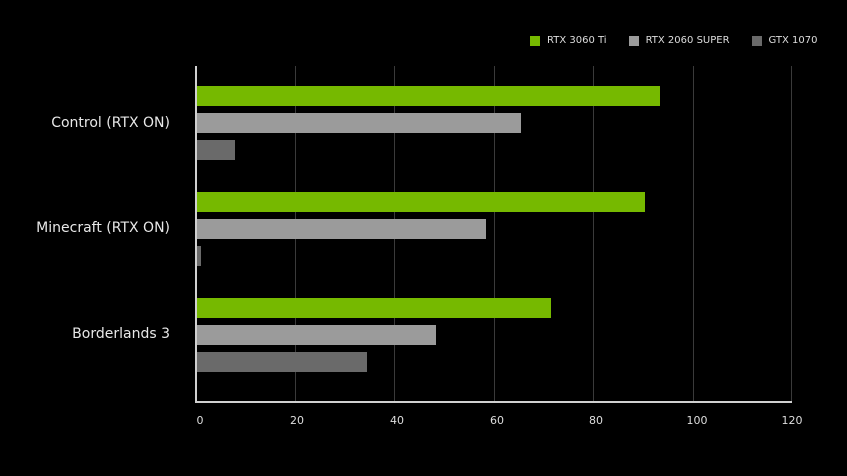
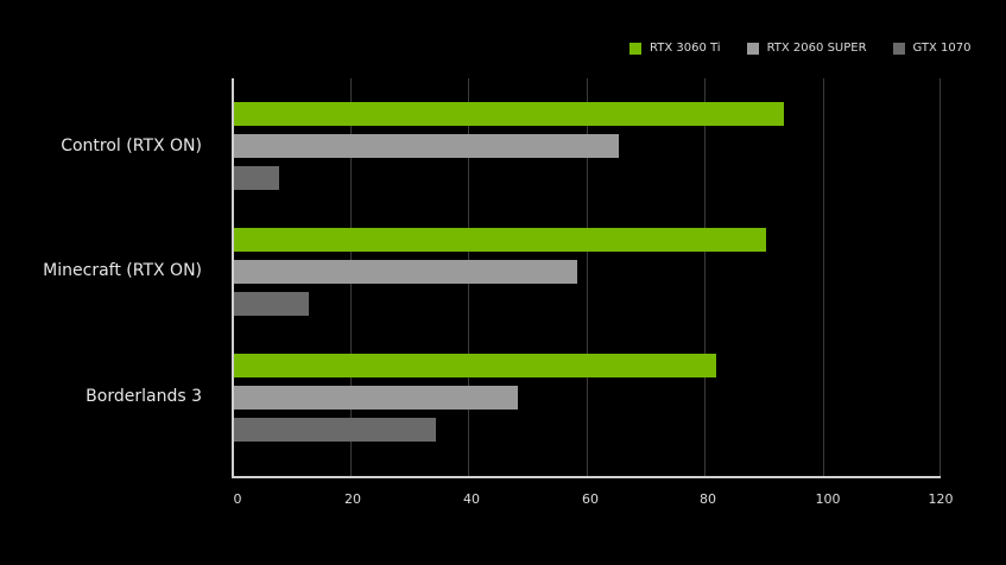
GTX 1070/Minecraft (RTX ON): 1 -> 13
RTX 3060 Ti/Borderlands 3: 72 -> 82
